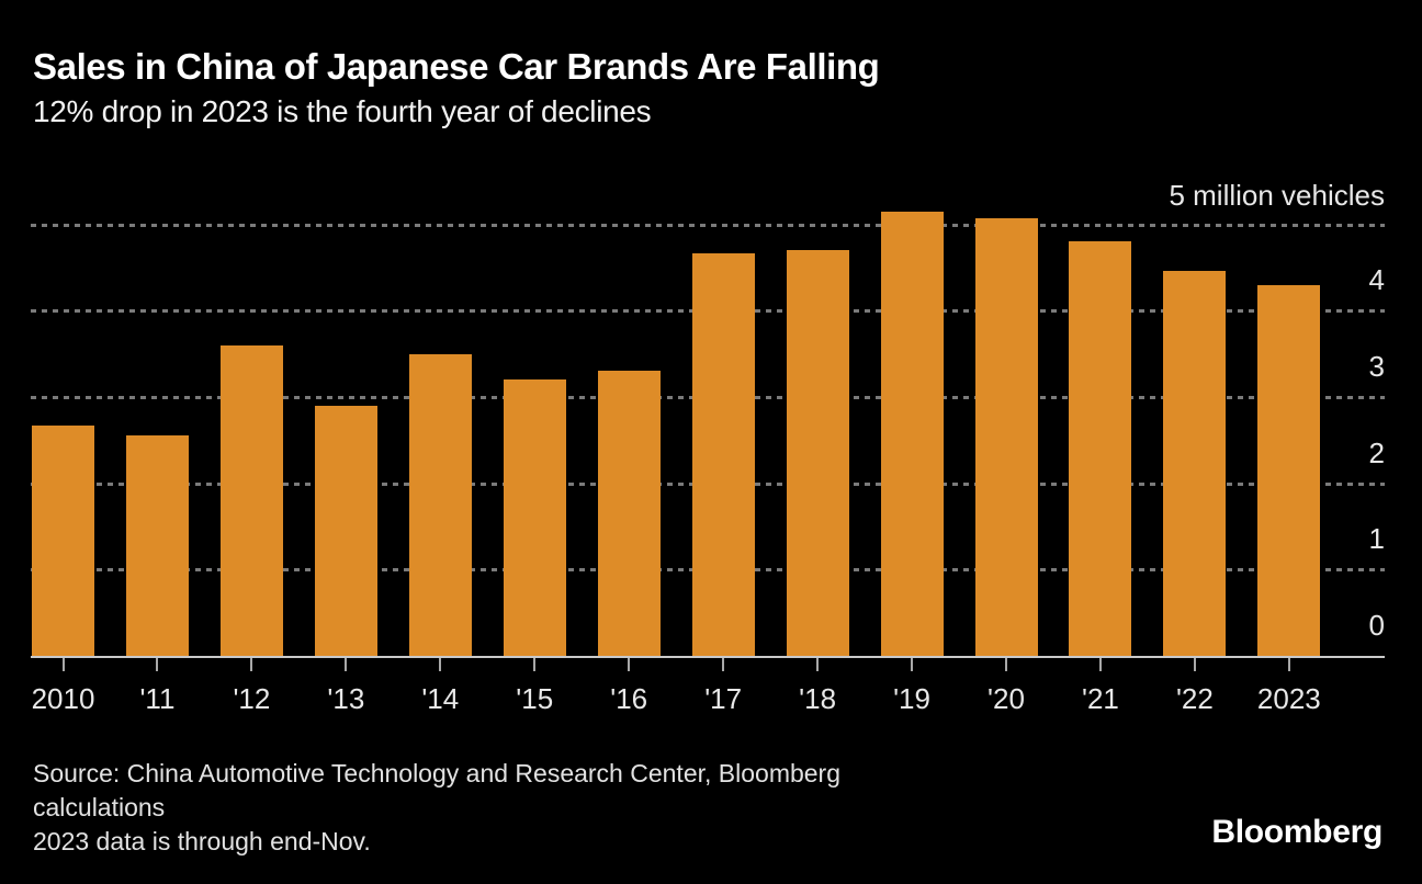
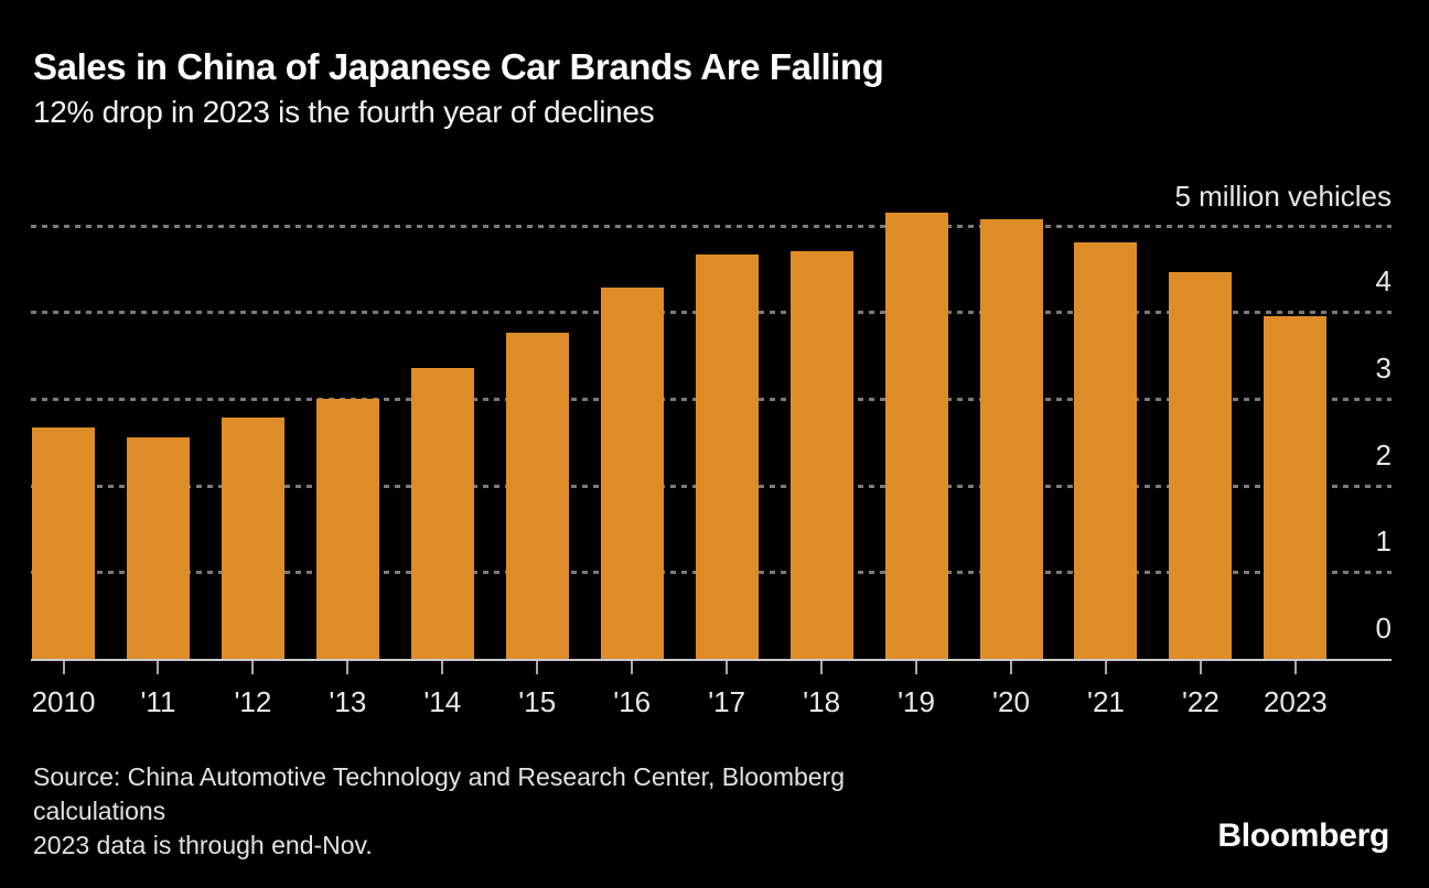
'12: 3.6 -> 2.8
'13: 2.9 -> 3.0
'14: 3.5 -> 3.4
'15: 3.2 -> 3.8
'16: 3.3 -> 4.3
2023: 4.3 -> 4.0
